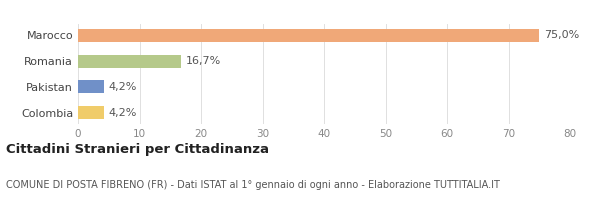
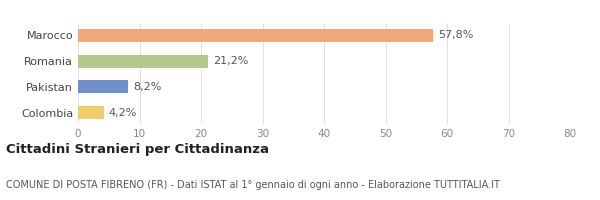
Marocco: 75,0% -> 57,8%
Romania: 16,7% -> 21,2%
Pakistan: 4,2% -> 8,2%
